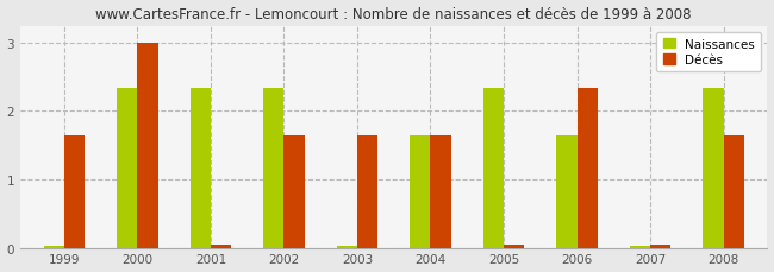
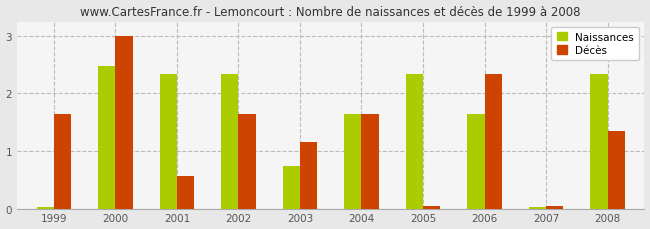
Naissances/2000: 2.33 -> 2.48
Décès/2001: 0.04 -> 0.56
Naissances/2003: 0.02 -> 0.74
Décès/2003: 1.65 -> 1.16
Décès/2008: 1.65 -> 1.34
